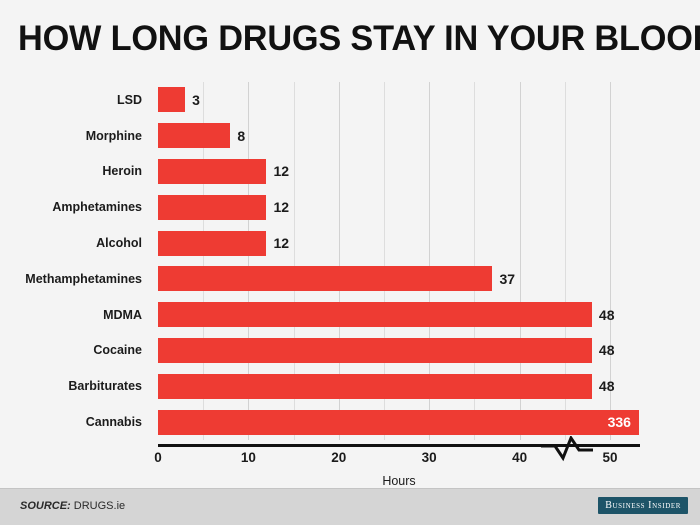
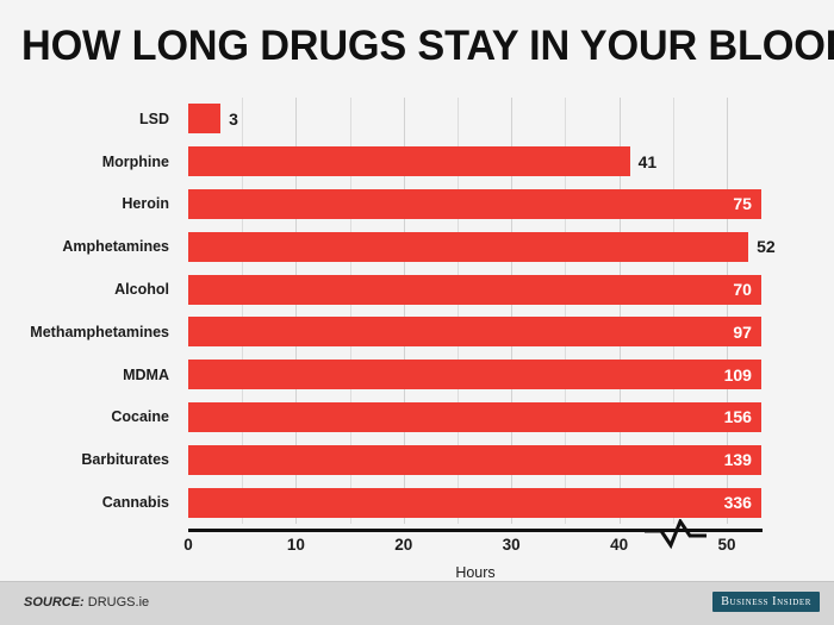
Morphine: 8 -> 41
Heroin: 12 -> 75
Amphetamines: 12 -> 52
Alcohol: 12 -> 70
Methamphetamines: 37 -> 97
MDMA: 48 -> 109
Cocaine: 48 -> 156
Barbiturates: 48 -> 139
